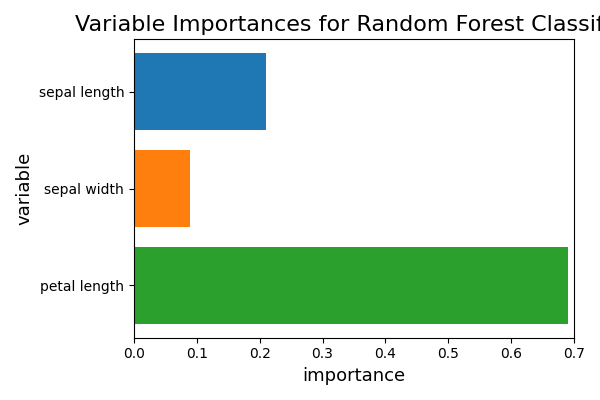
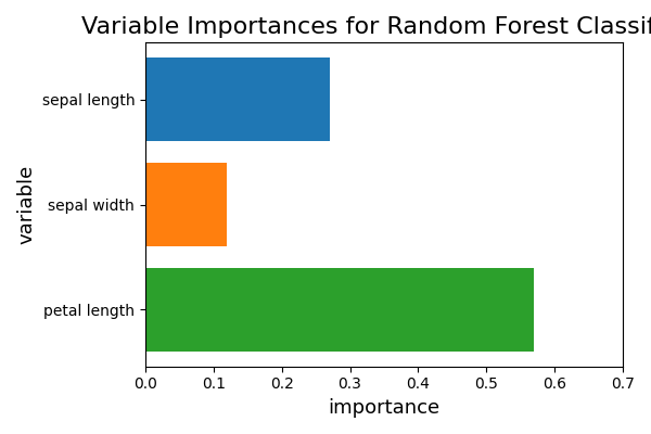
sepal length: 0.21 -> 0.27
sepal width: 0.09 -> 0.12
petal length: 0.69 -> 0.57
